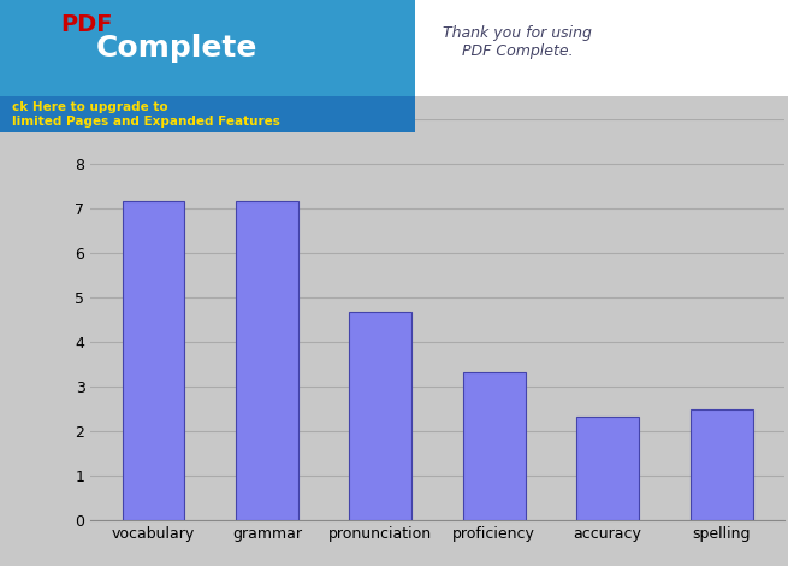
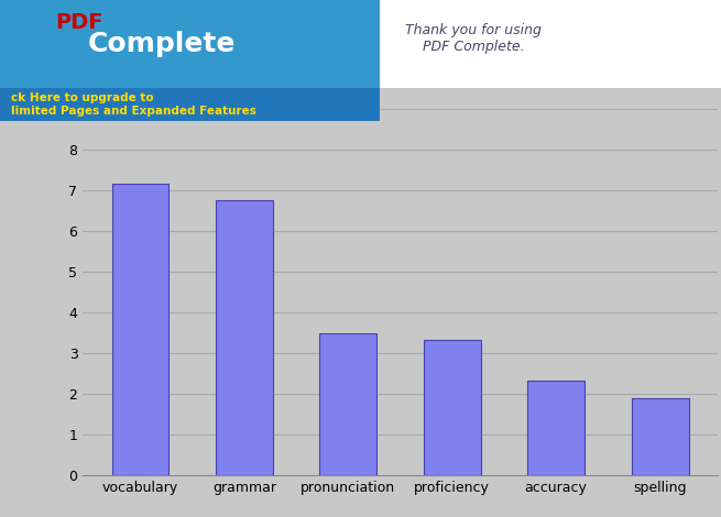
grammar: 7.17 -> 6.75
pronunciation: 4.67 -> 3.50
spelling: 2.50 -> 1.90
